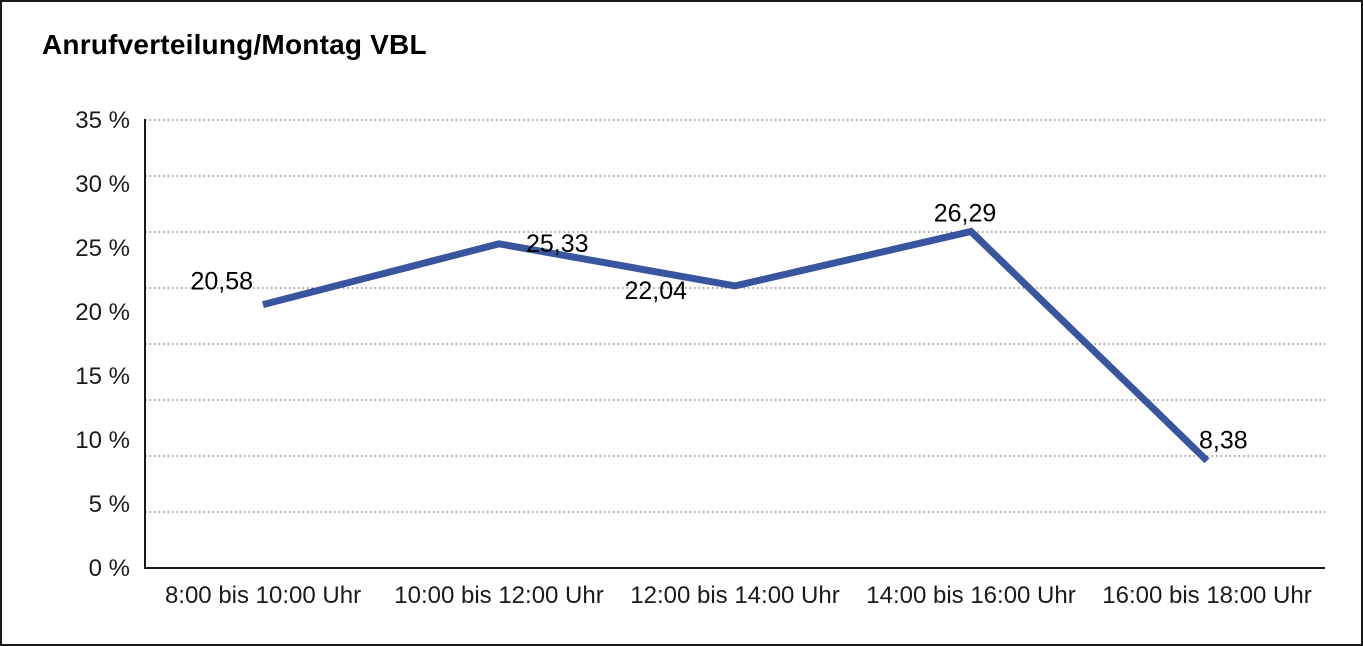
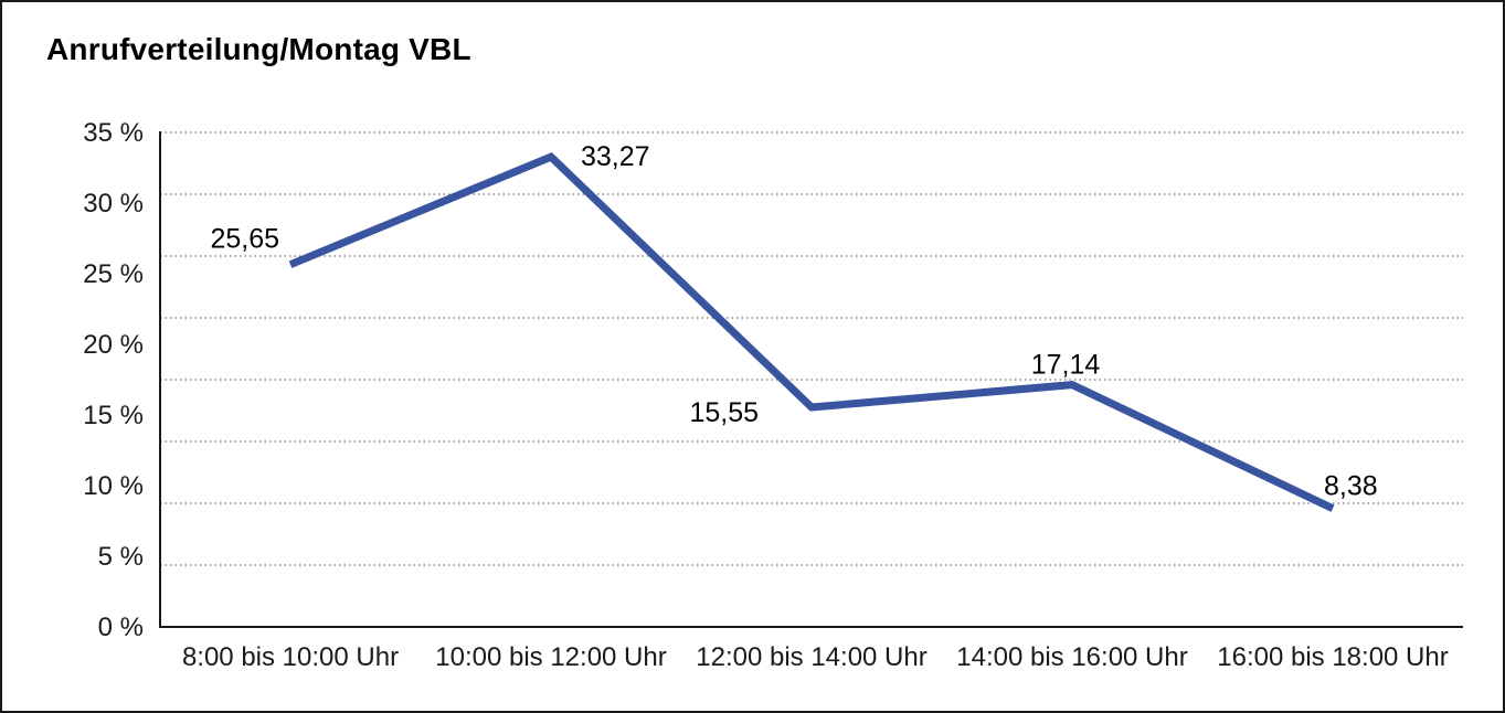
8:00 bis 10:00 Uhr: 20,58 -> 25,65
10:00 bis 12:00 Uhr: 25,33 -> 33,27
12:00 bis 14:00 Uhr: 22,04 -> 15,55
14:00 bis 16:00 Uhr: 26,29 -> 17,14
